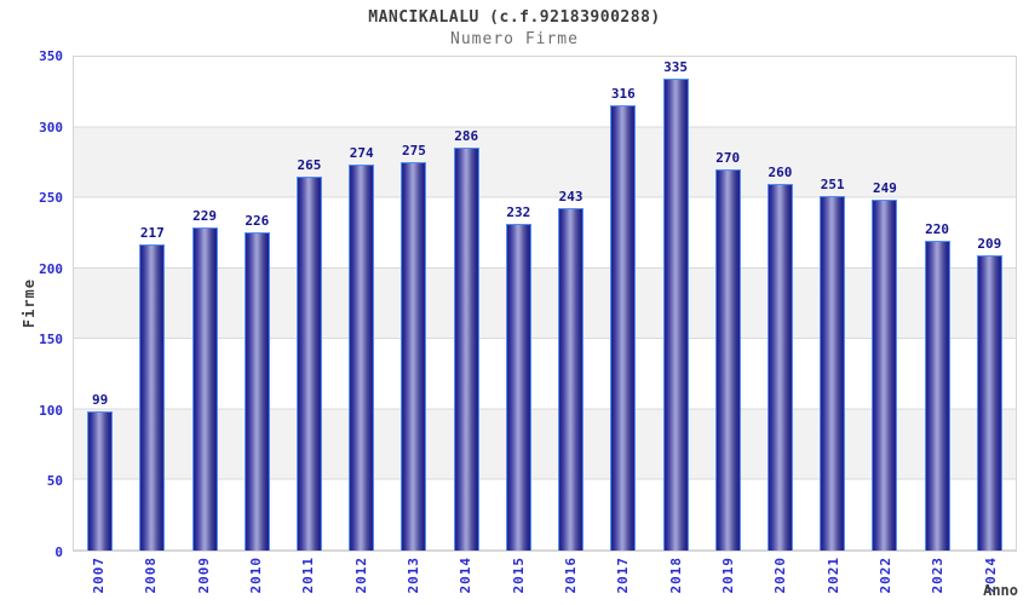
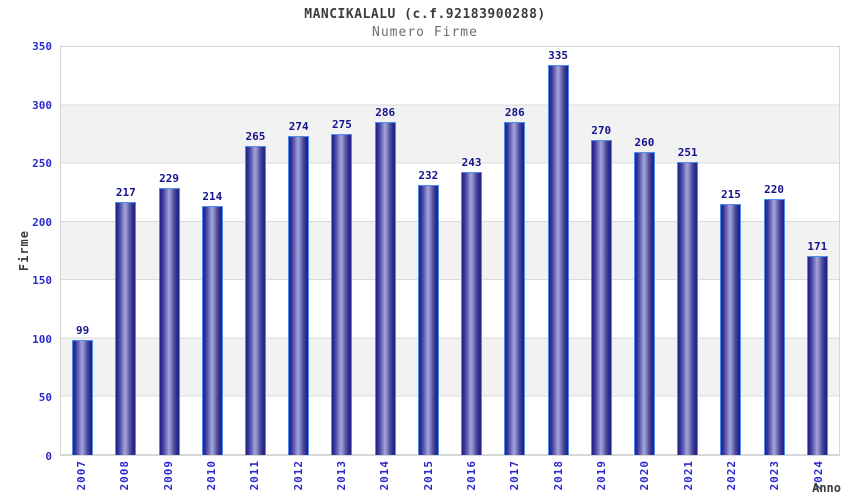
2010: 226 -> 214
2017: 316 -> 286
2022: 249 -> 215
2024: 209 -> 171
